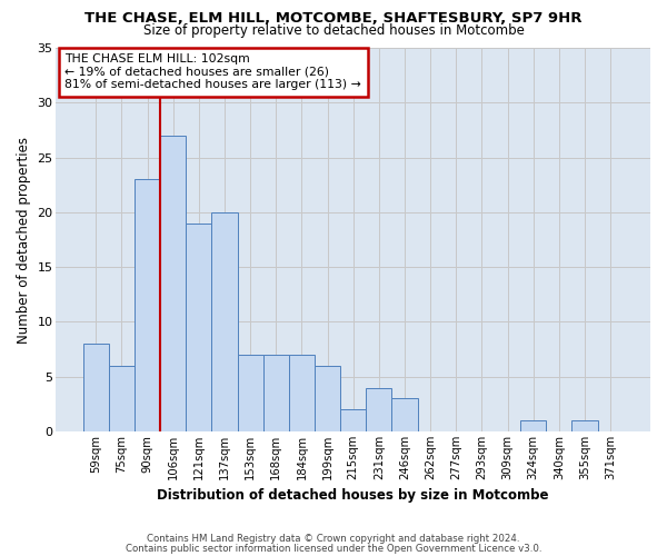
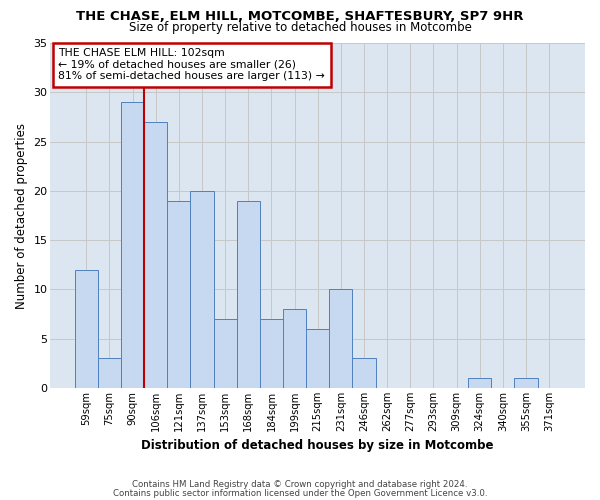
59sqm: 8 -> 12
75sqm: 6 -> 3
90sqm: 23 -> 29
168sqm: 7 -> 19
199sqm: 6 -> 8
215sqm: 2 -> 6
231sqm: 4 -> 10
